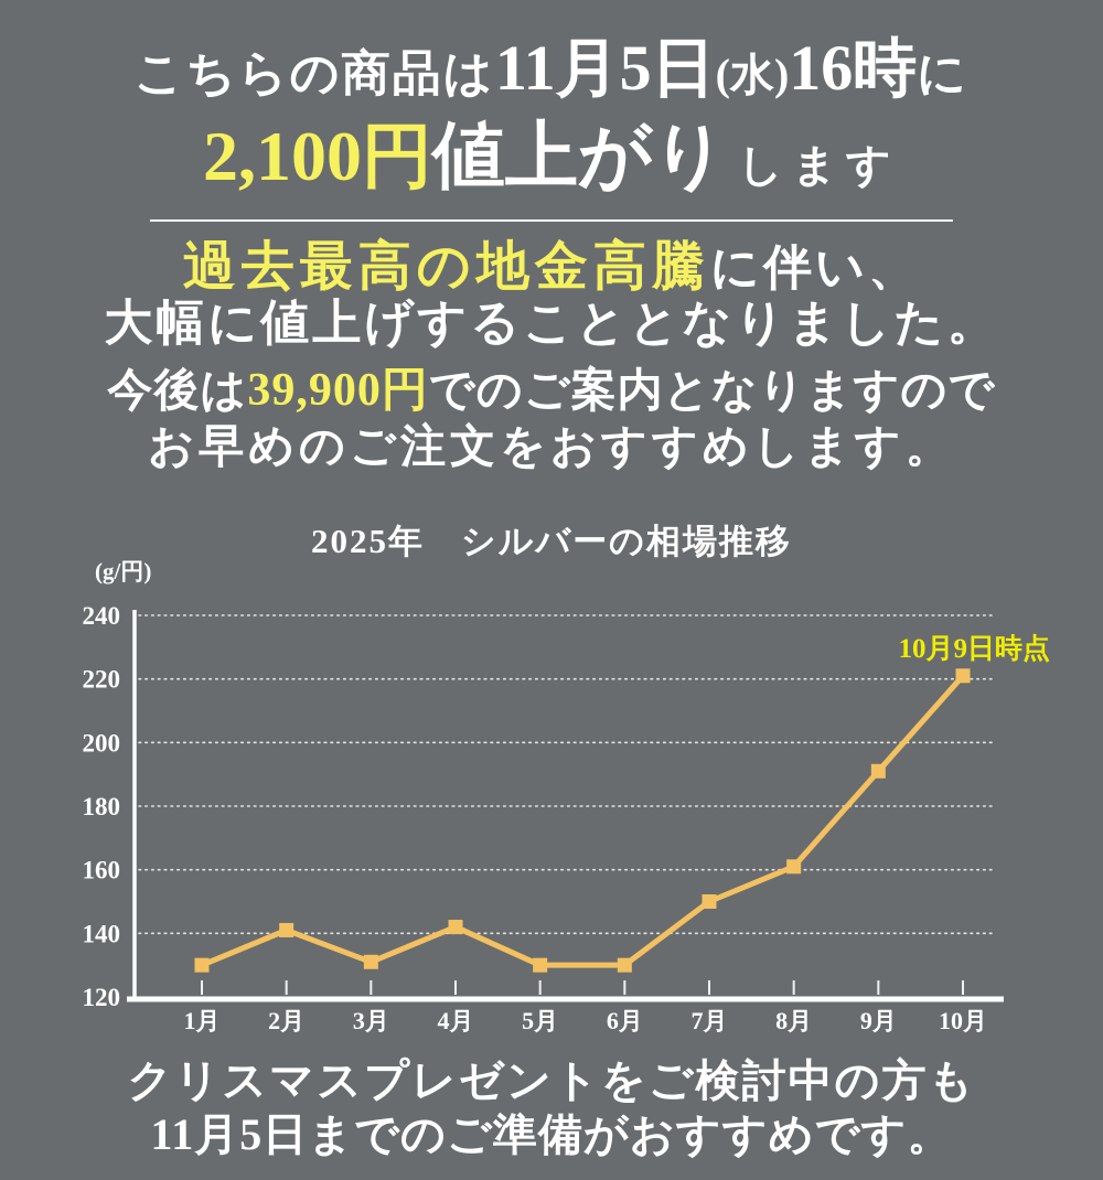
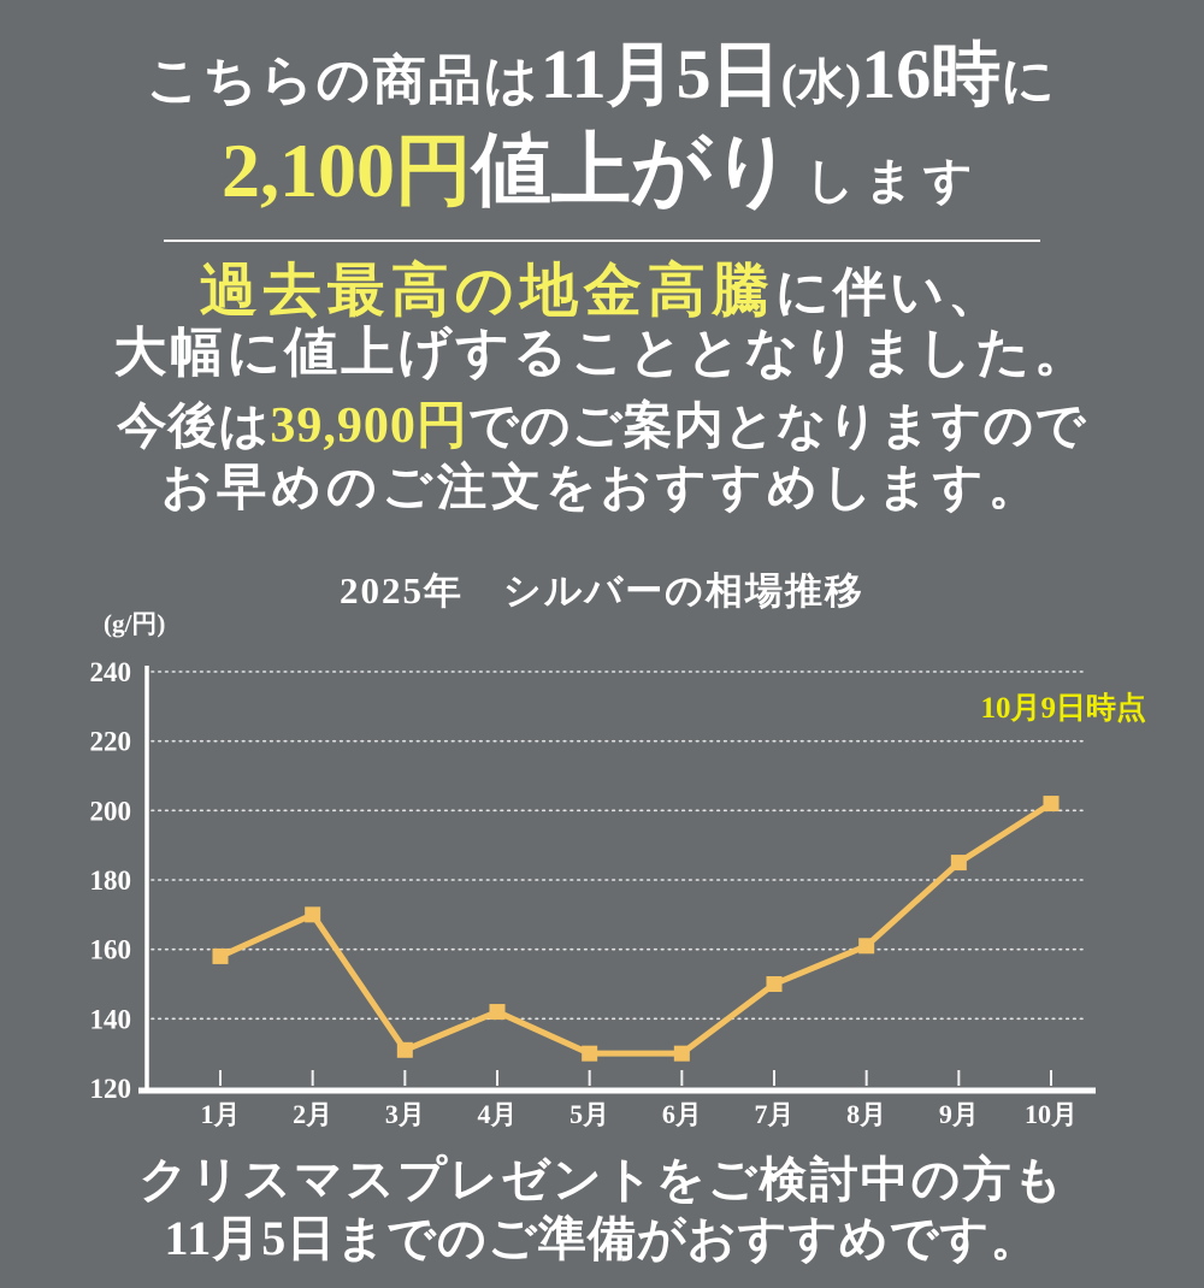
1月: 130 -> 158
2月: 141 -> 170
9月: 191 -> 185
10月: 221 -> 202
